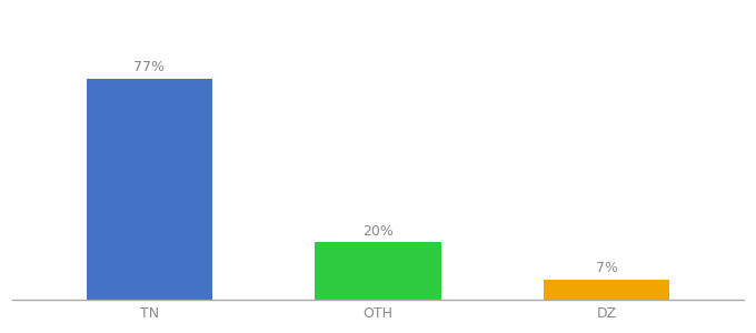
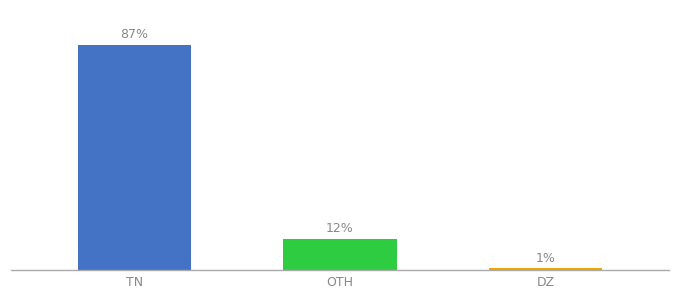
TN: 77% -> 87%
OTH: 20% -> 12%
DZ: 7% -> 1%
